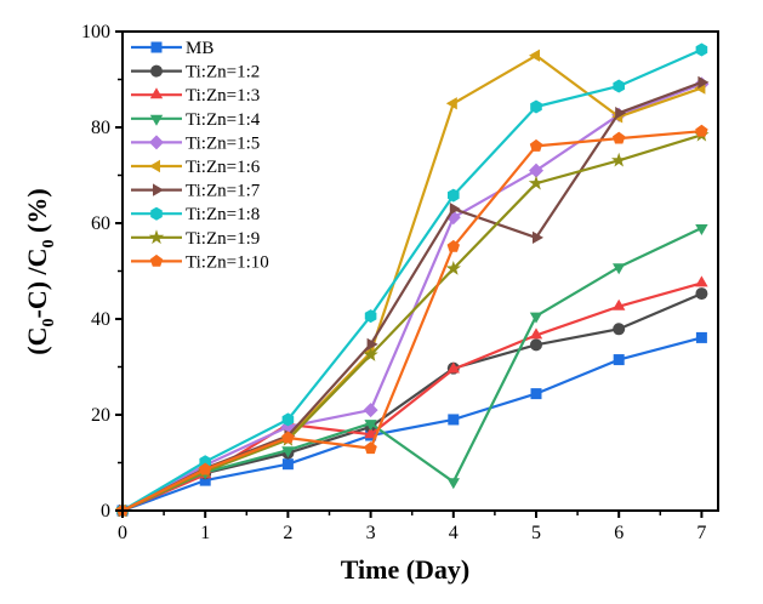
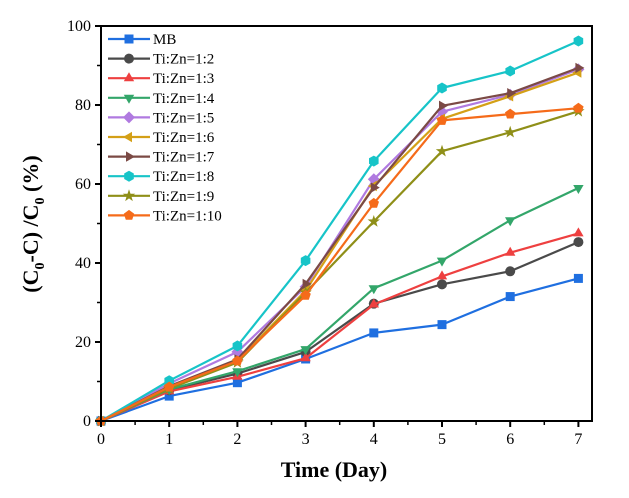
Ti:Zn=1:3/2: 18 -> 11
Ti:Zn=1:5/3: 21 -> 34
Ti:Zn=1:10/3: 13 -> 32
MB/4: 19 -> 22
Ti:Zn=1:4/4: 6 -> 34
Ti:Zn=1:6/4: 85 -> 60
Ti:Zn=1:7/4: 63 -> 59
Ti:Zn=1:5/5: 71 -> 78
Ti:Zn=1:6/5: 95 -> 76
Ti:Zn=1:7/5: 57 -> 80
